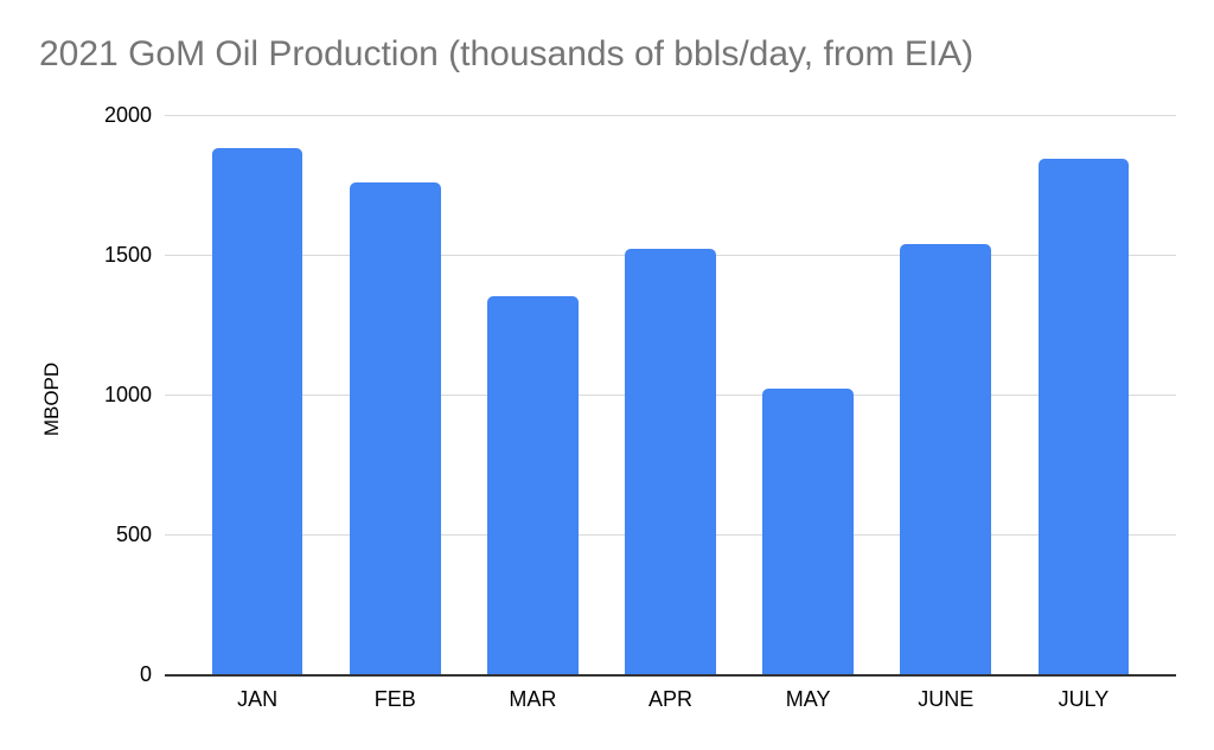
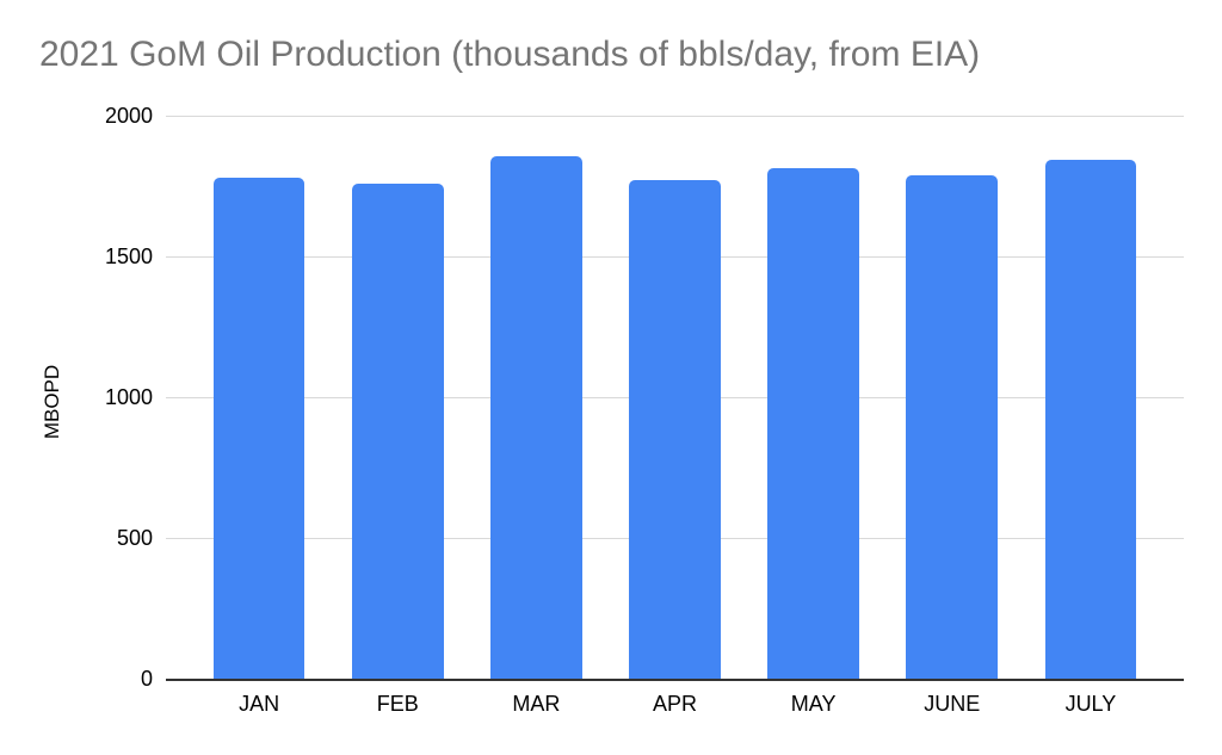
JAN: 1880 -> 1780
MAR: 1350 -> 1860
APR: 1520 -> 1770
MAY: 1020 -> 1820
JUNE: 1540 -> 1790
